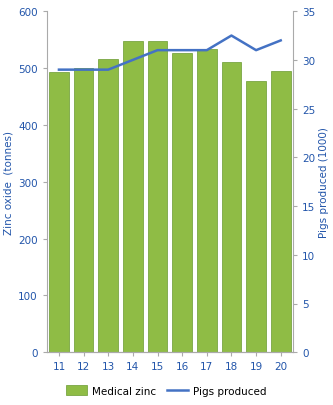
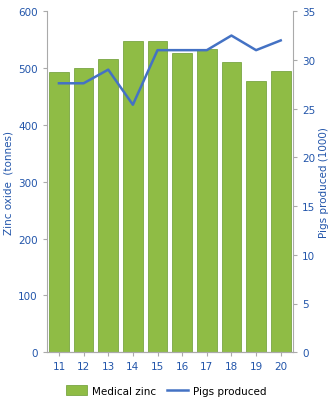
Pigs produced/11: 29.0 -> 27.6
Pigs produced/12: 29.0 -> 27.6
Pigs produced/14: 30.0 -> 25.4
